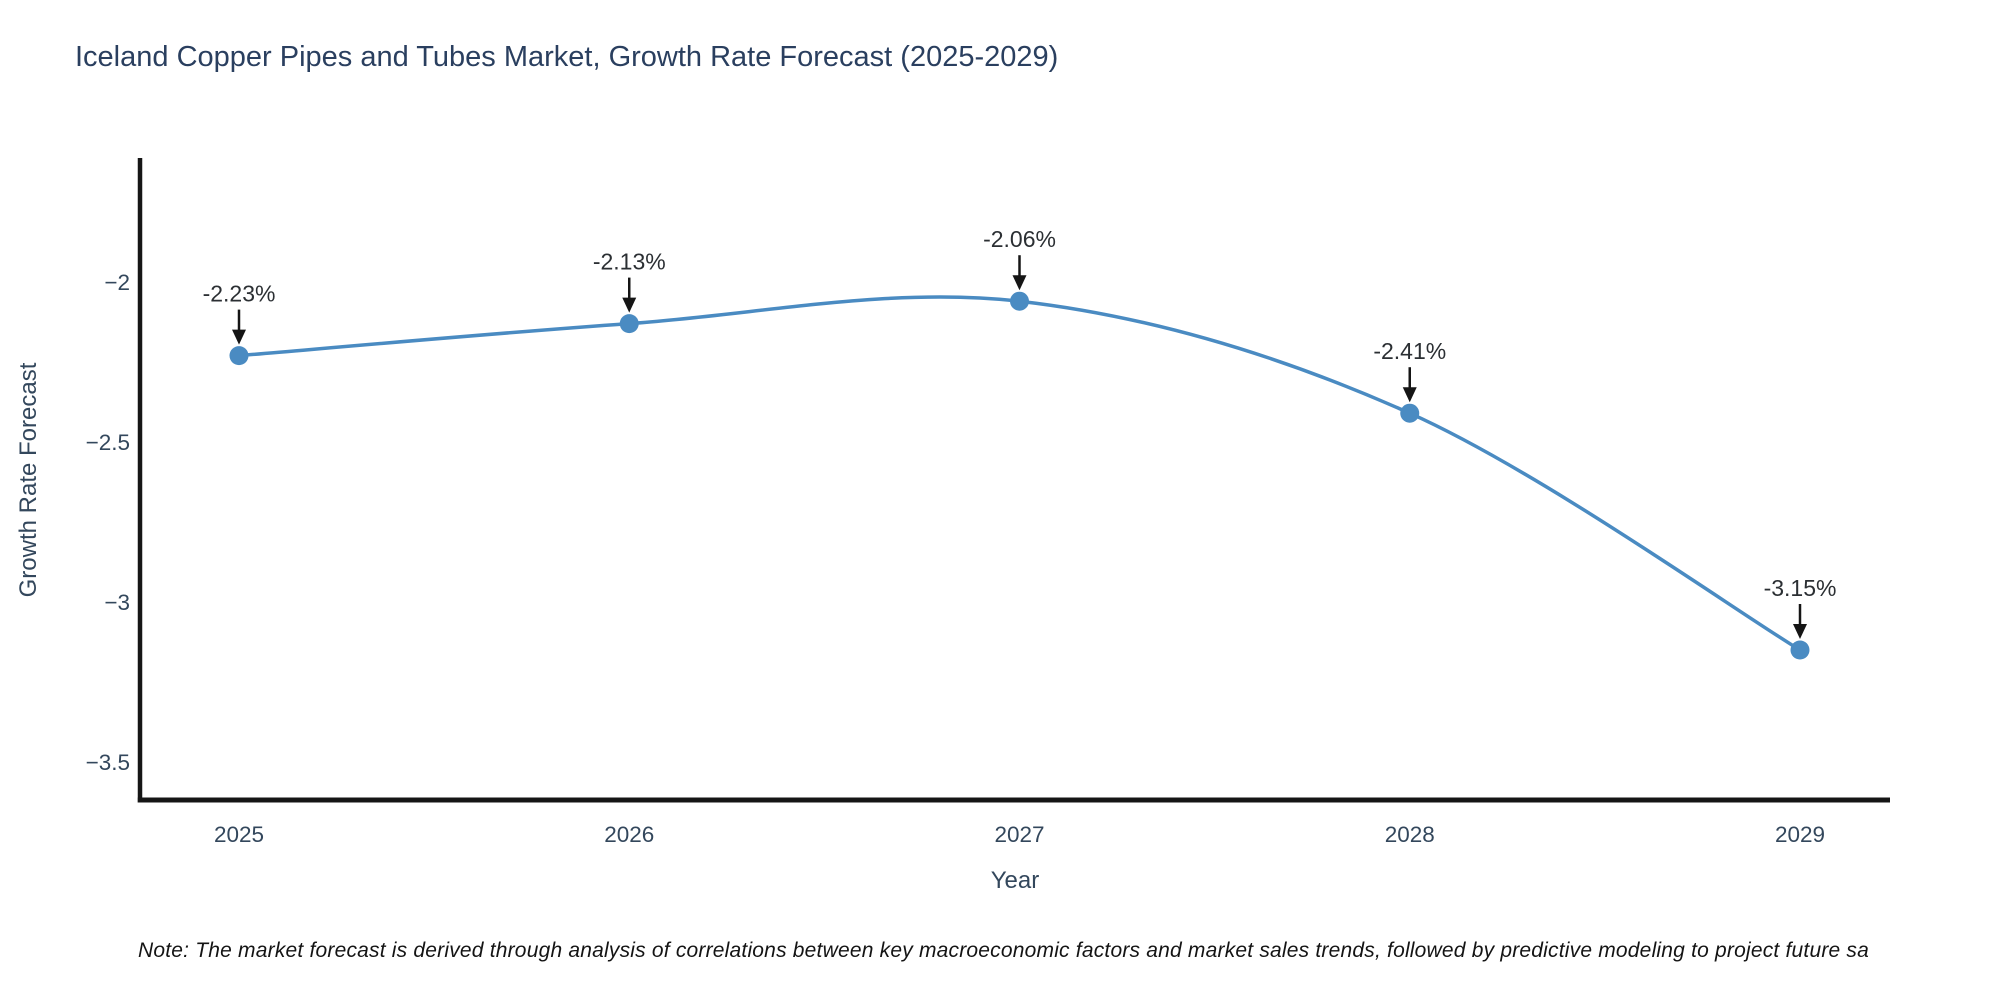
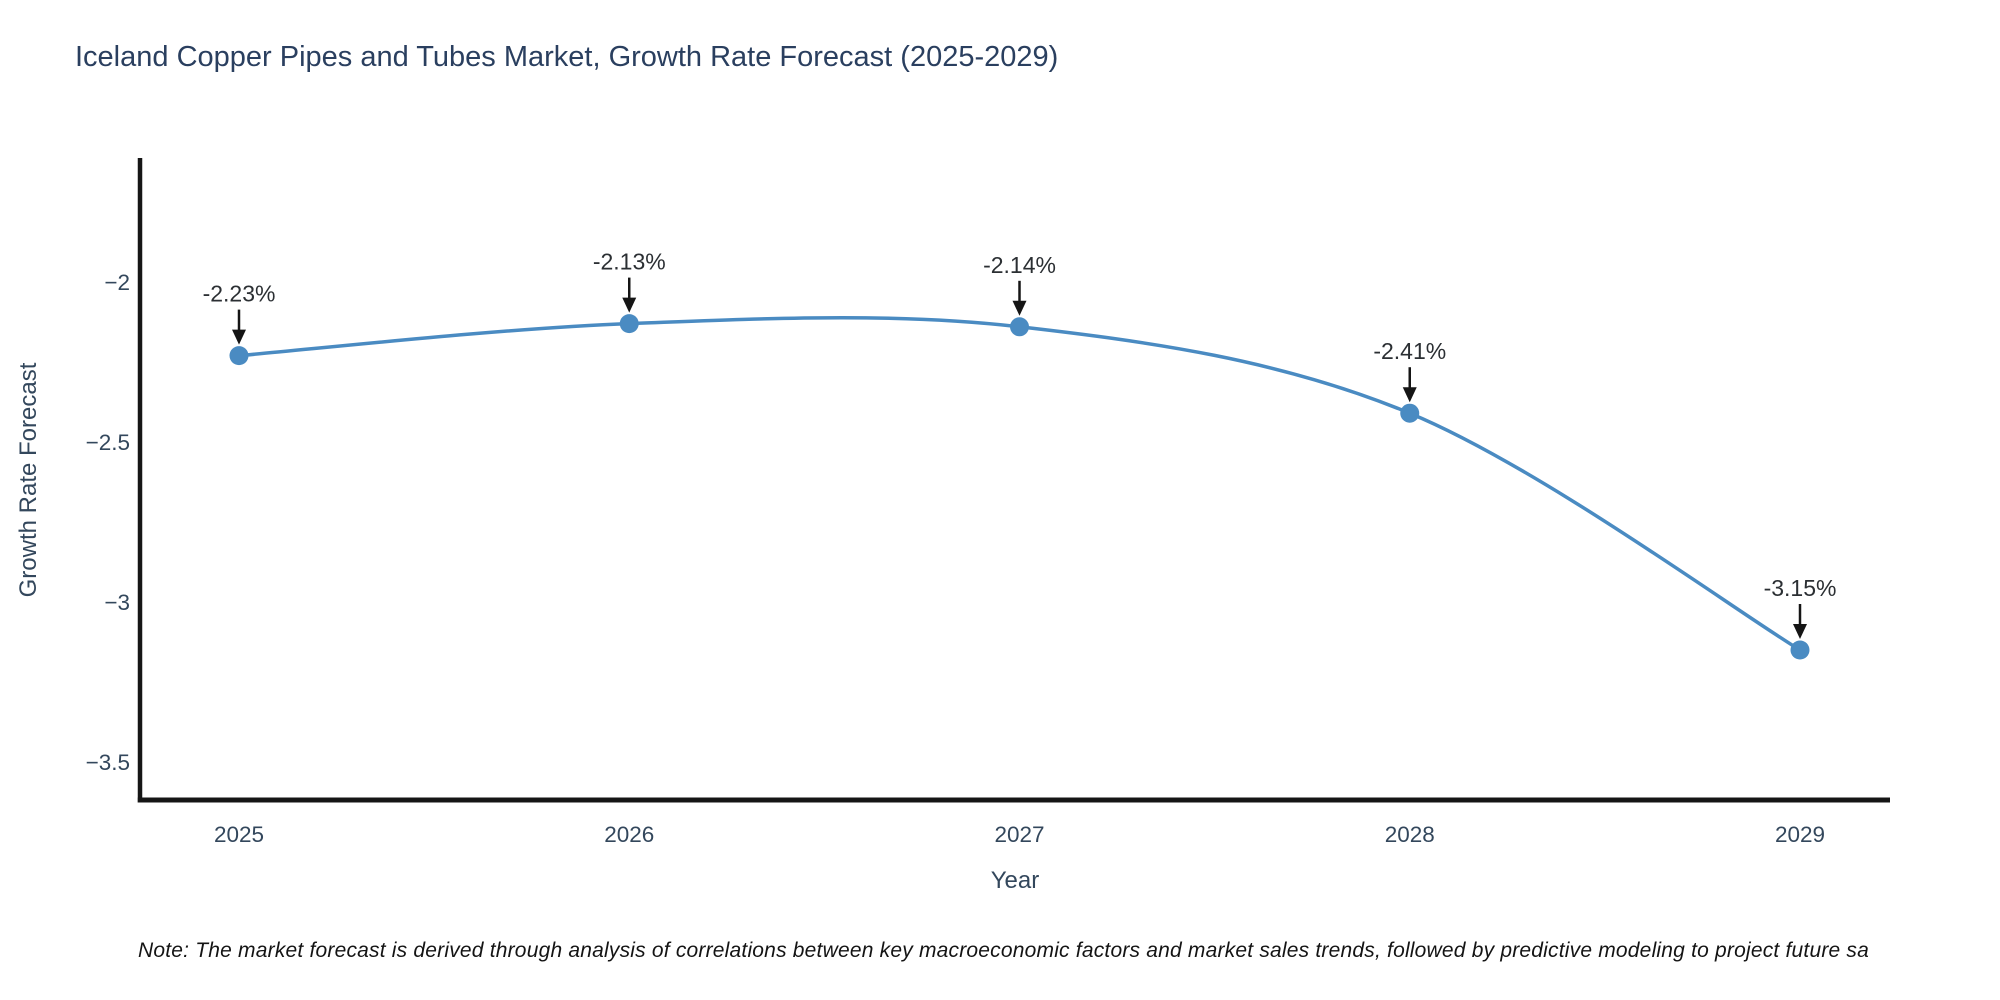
2027: -2.06% -> -2.14%
